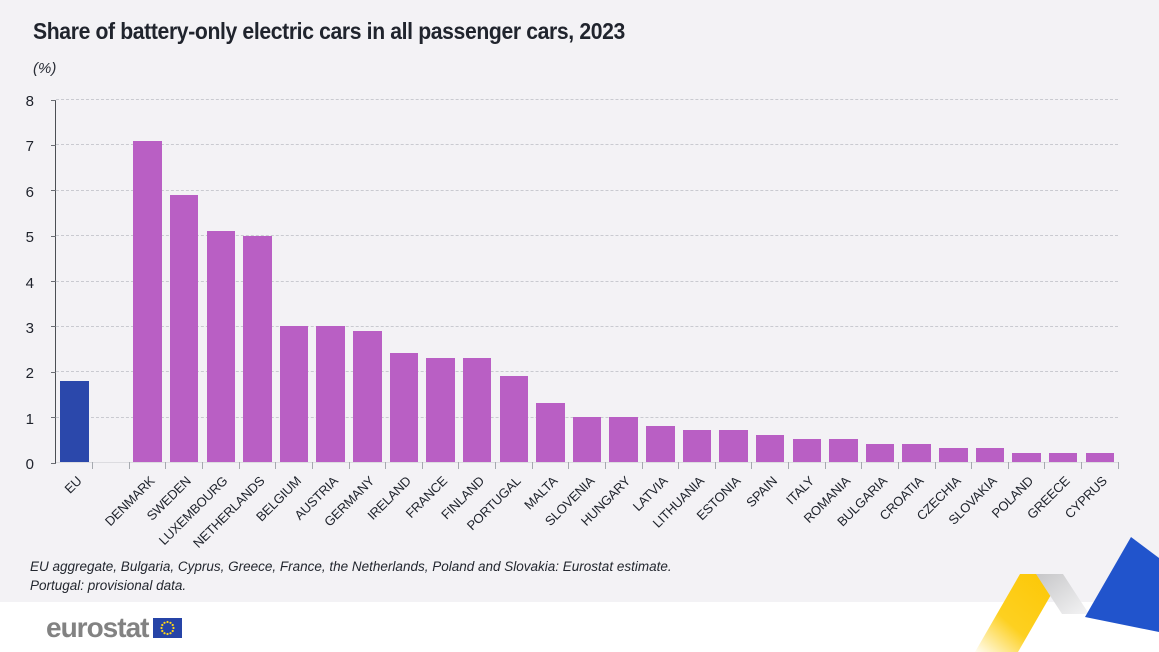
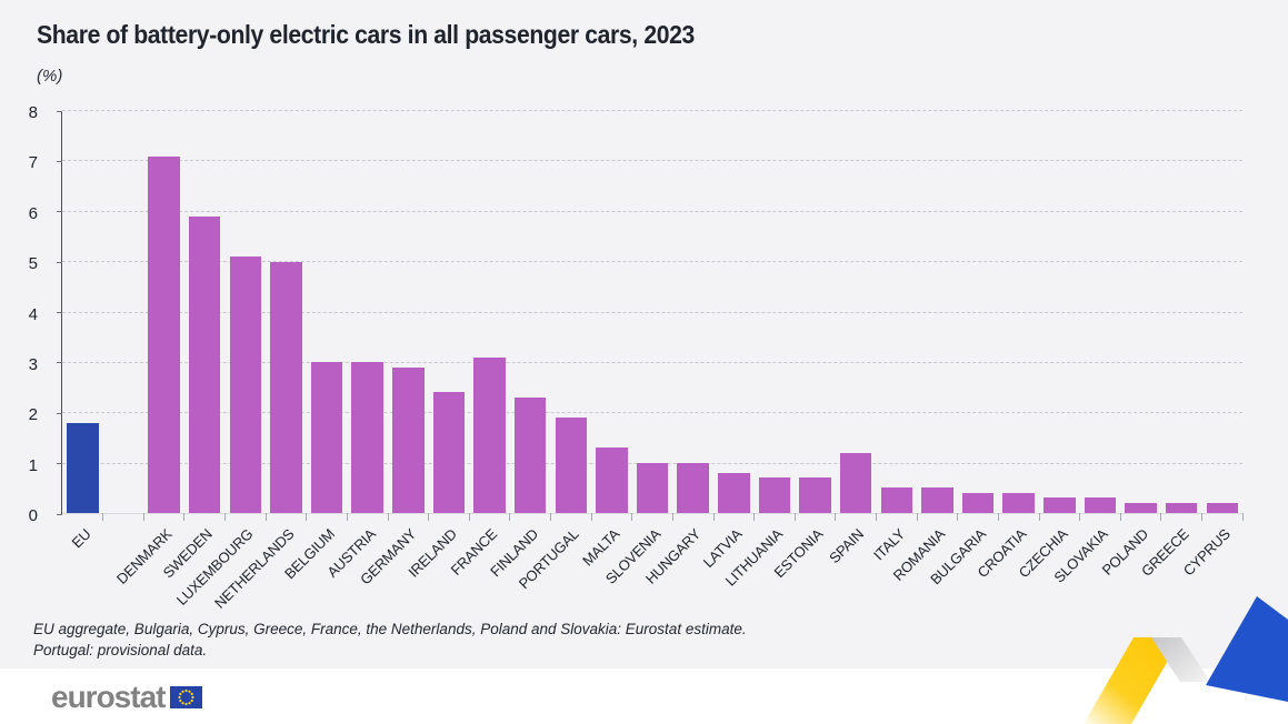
FRANCE: 2.3 -> 3.1
SPAIN: 0.6 -> 1.2
